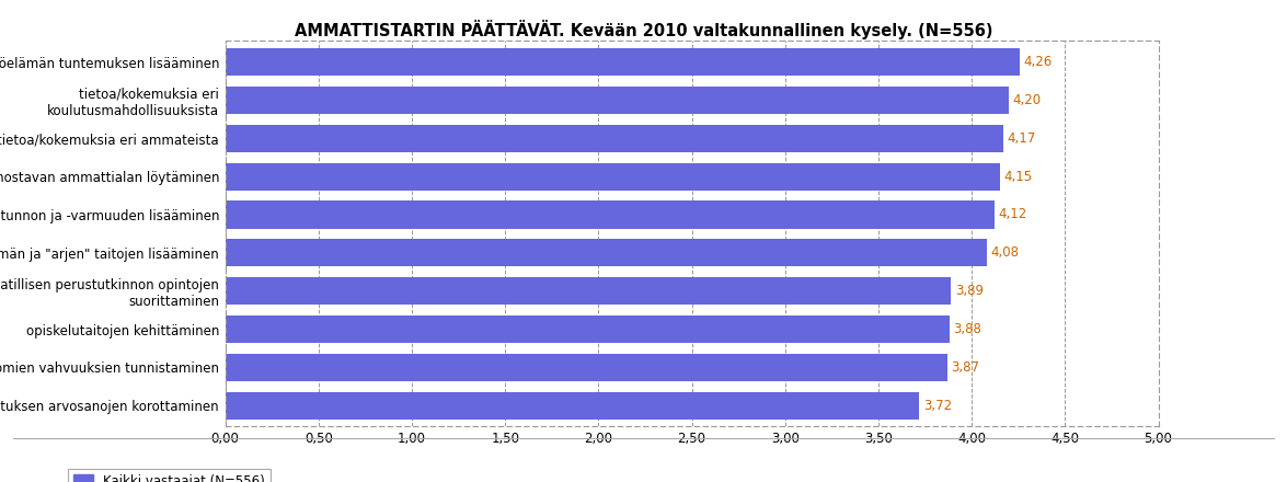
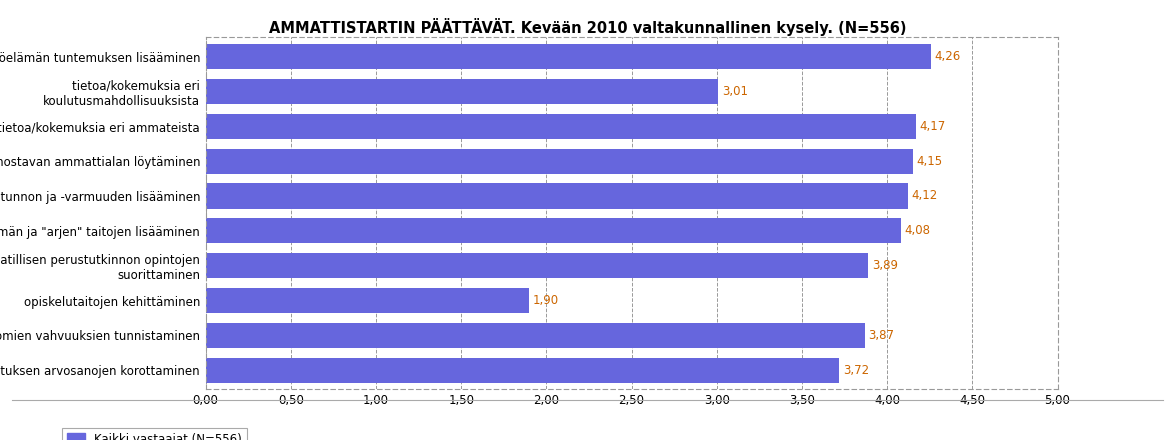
tietoa/kokemuksia eri koulutusmahdollisuuksista: 4,20 -> 3,01
opiskelutaitojen kehittäminen: 3,88 -> 1,90
